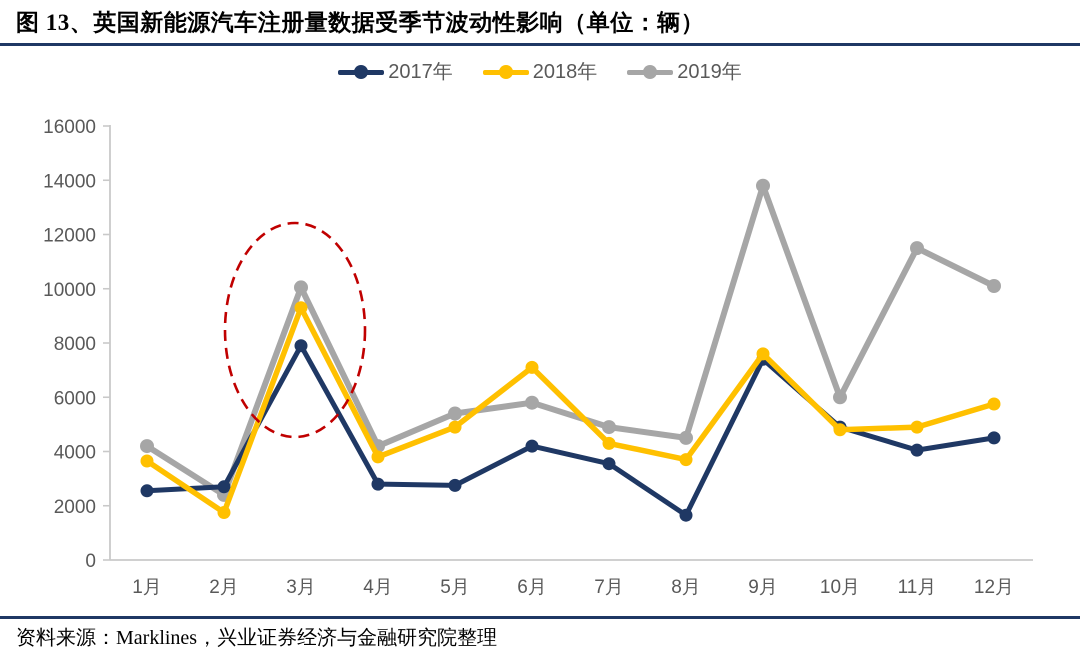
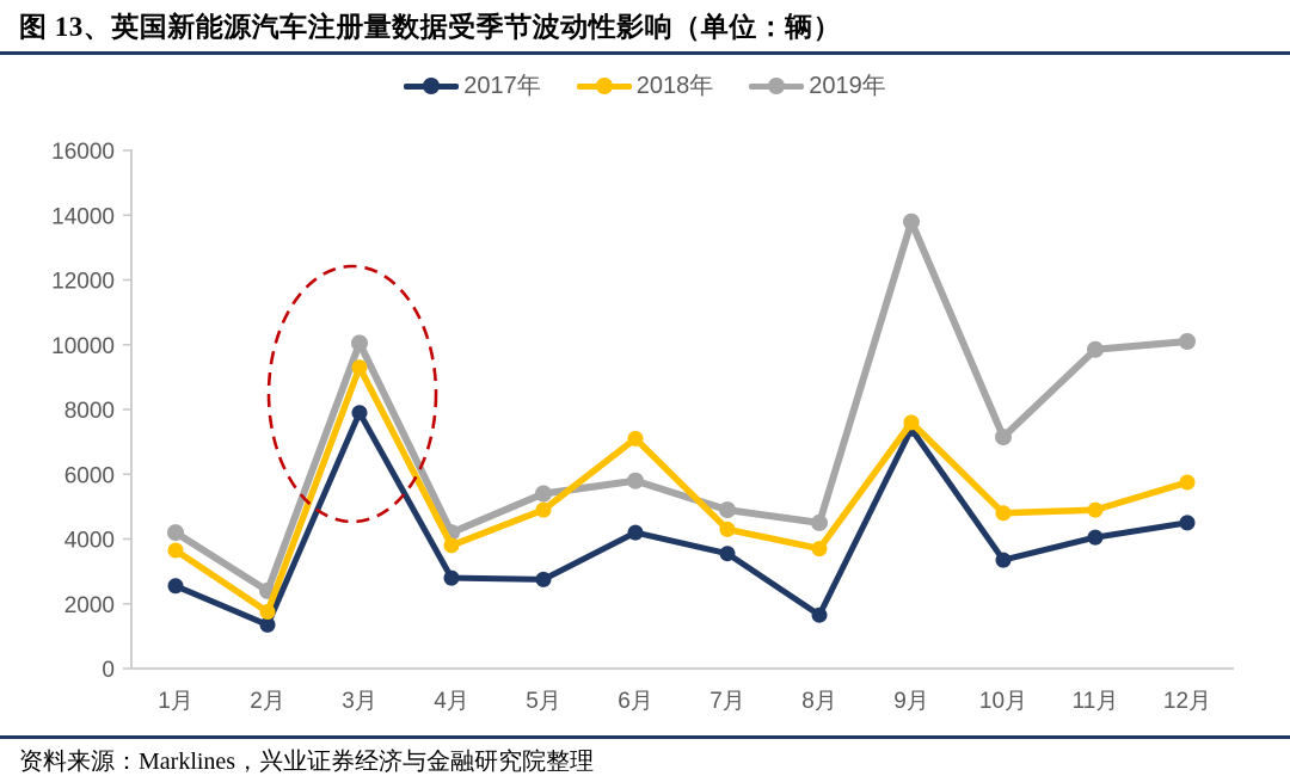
2017年/2月: 2700 -> 1400
2017年/10月: 4900 -> 3400
2019年/10月: 6000 -> 7200
2019年/11月: 11500 -> 9800
